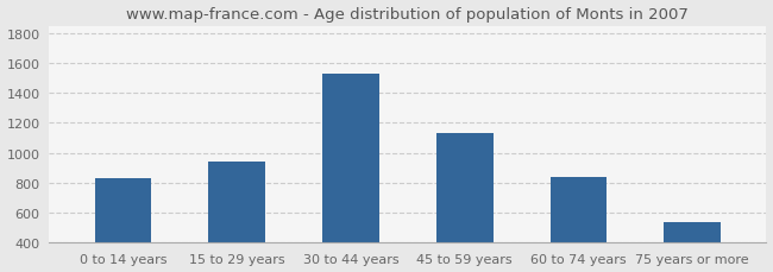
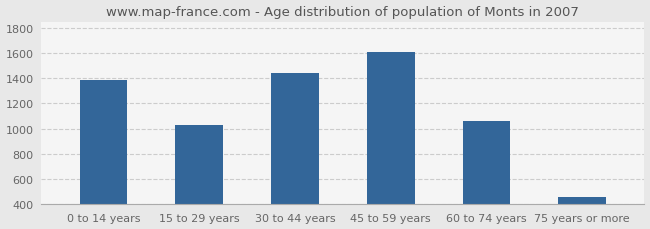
0 to 14 years: 830 -> 1390
15 to 29 years: 940 -> 1030
30 to 44 years: 1530 -> 1440
45 to 59 years: 1130 -> 1610
60 to 74 years: 840 -> 1060
75 years or more: 540 -> 460
